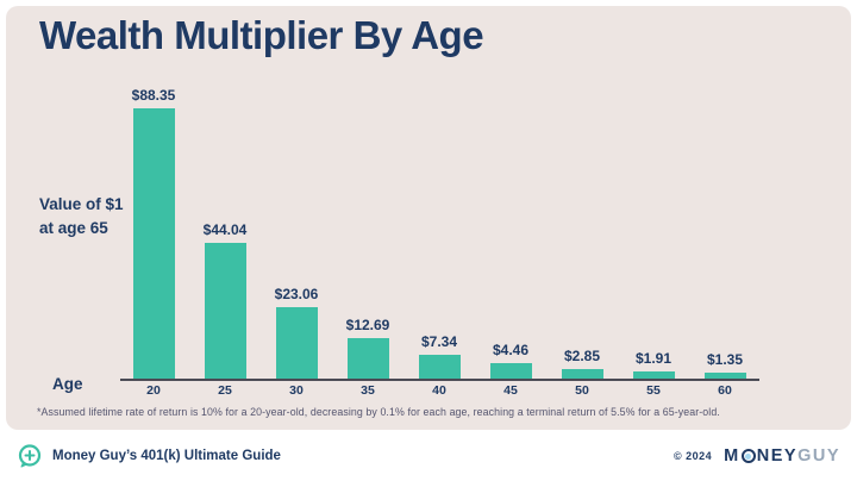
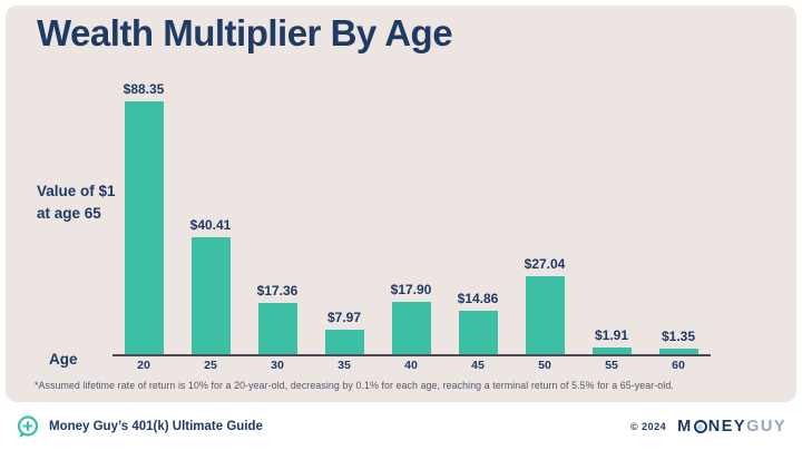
25: $44.04 -> $40.41
30: $23.06 -> $17.36
35: $12.69 -> $7.97
40: $7.34 -> $17.90
45: $4.46 -> $14.86
50: $2.85 -> $27.04
